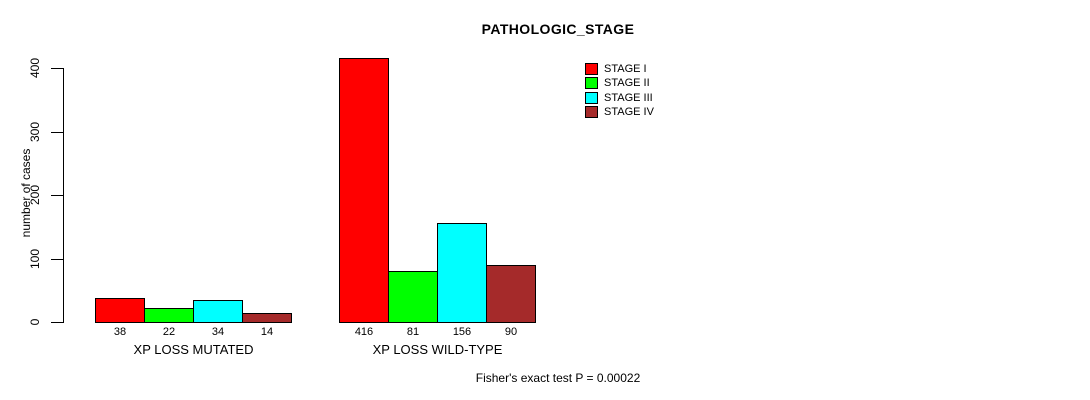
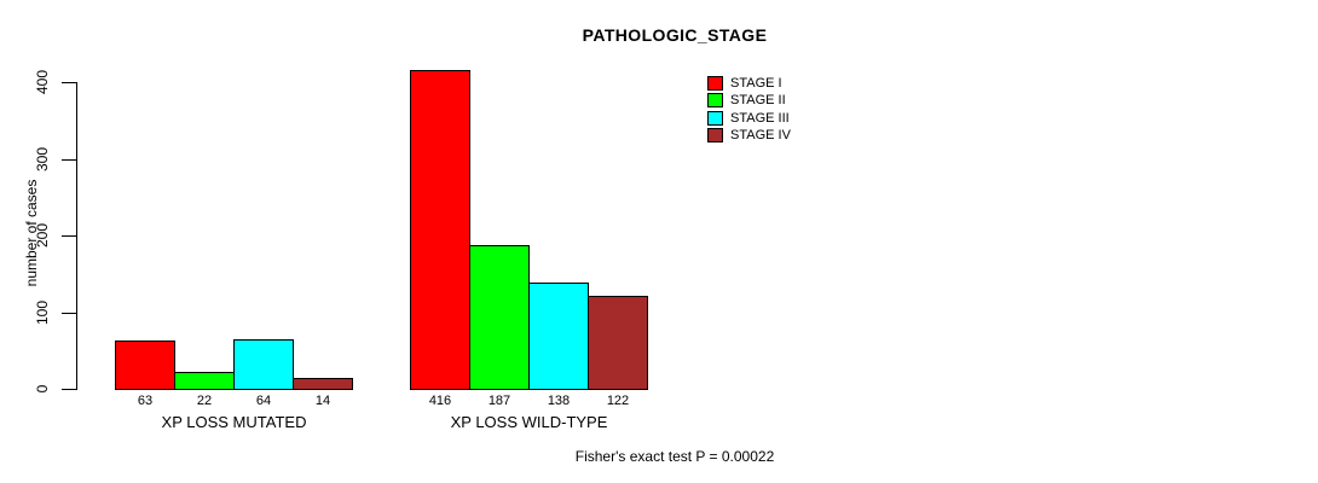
STAGE I/XP LOSS MUTATED: 38 -> 63
STAGE III/XP LOSS MUTATED: 34 -> 64
STAGE II/XP LOSS WILD-TYPE: 81 -> 187
STAGE III/XP LOSS WILD-TYPE: 156 -> 138
STAGE IV/XP LOSS WILD-TYPE: 90 -> 122
